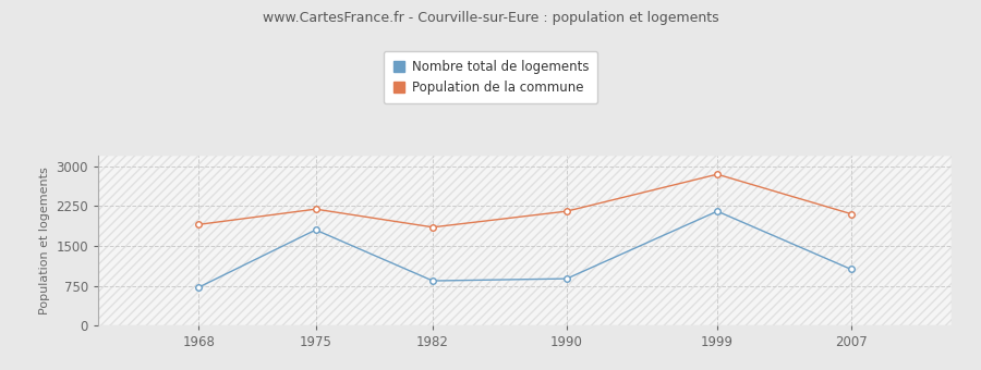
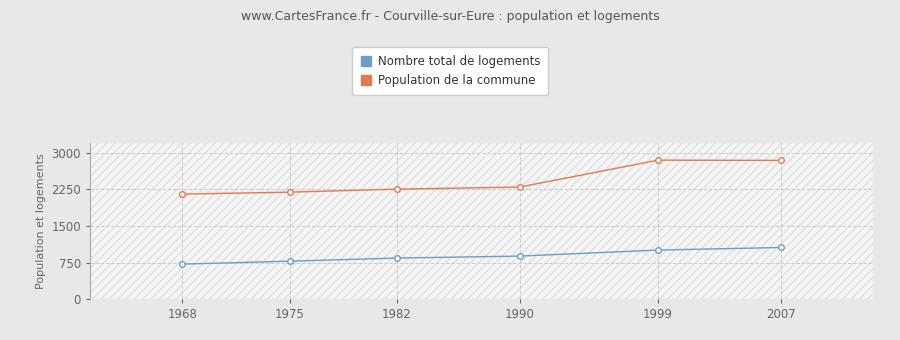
Population de la commune/1968: 1900 -> 2150
Nombre total de logements/1975: 1800 -> 780
Population de la commune/1982: 1850 -> 2250
Population de la commune/1990: 2150 -> 2300
Nombre total de logements/1999: 2150 -> 1000
Population de la commune/2007: 2100 -> 2840
